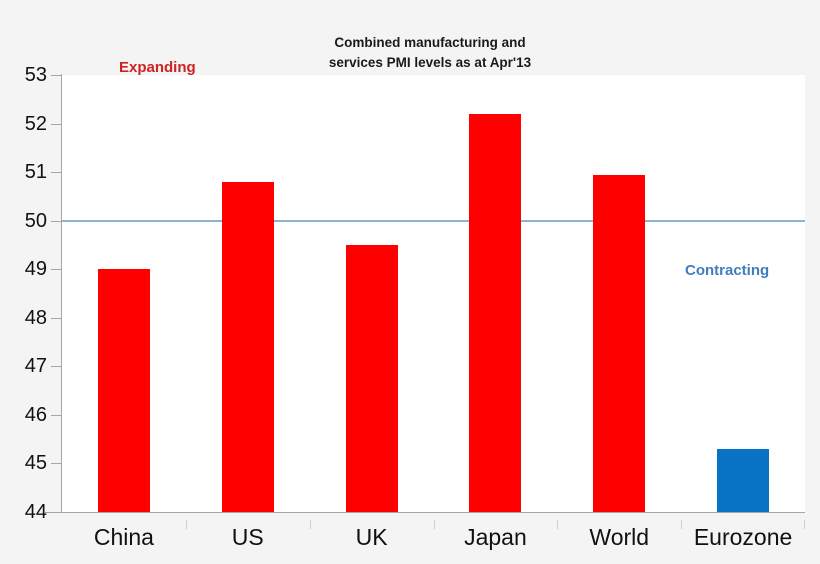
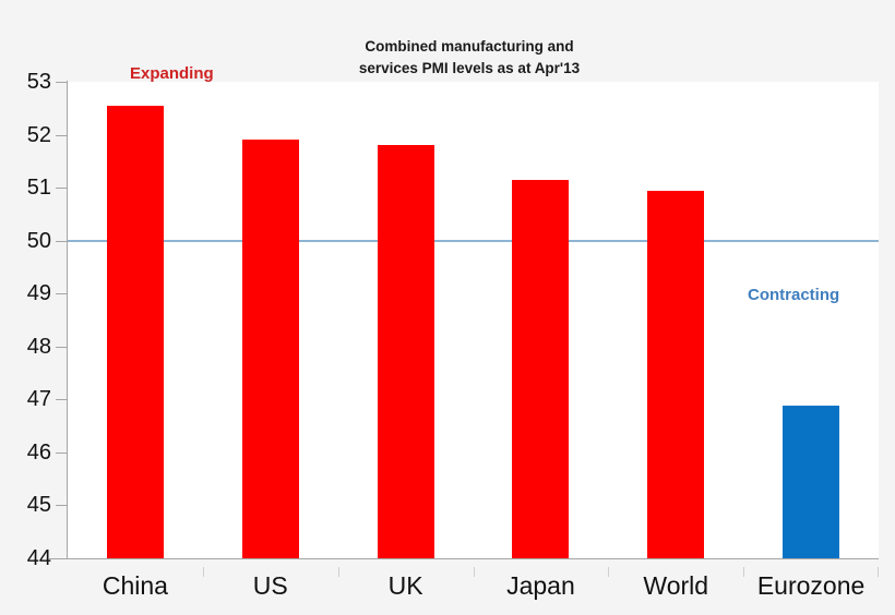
China: 49.0 -> 52.5
US: 50.8 -> 51.9
UK: 49.5 -> 51.8
Japan: 52.2 -> 51.1
Eurozone: 45.3 -> 46.9
